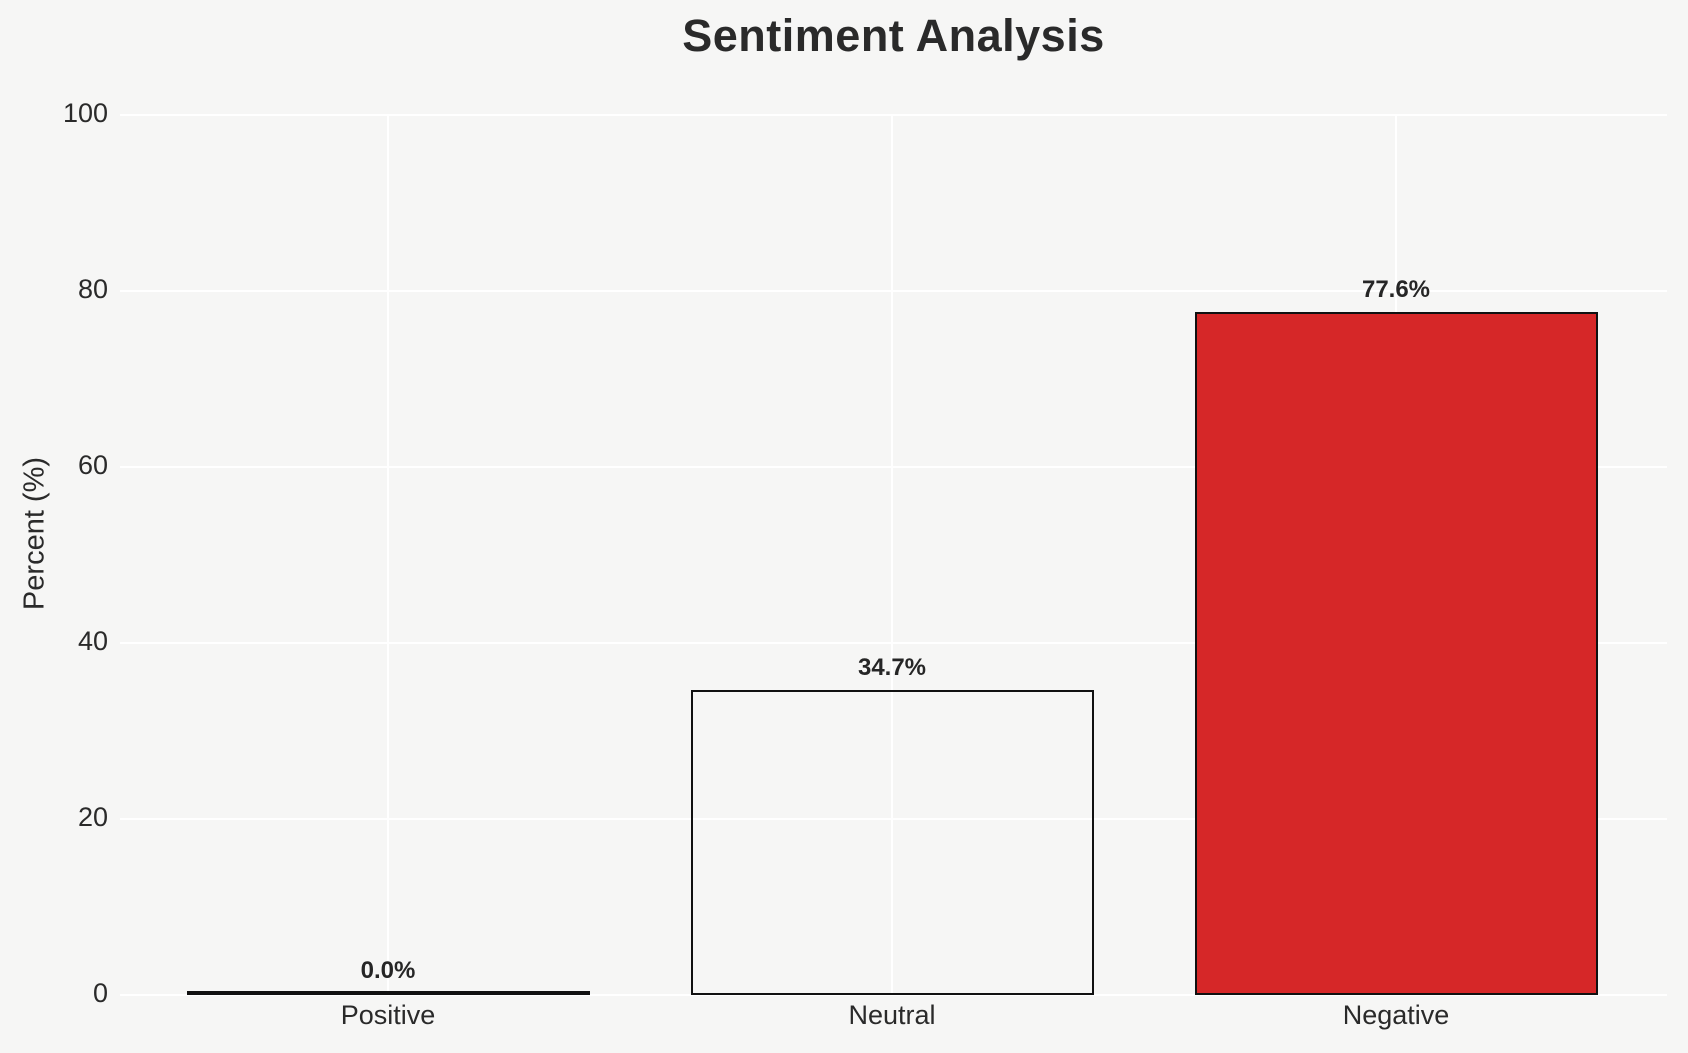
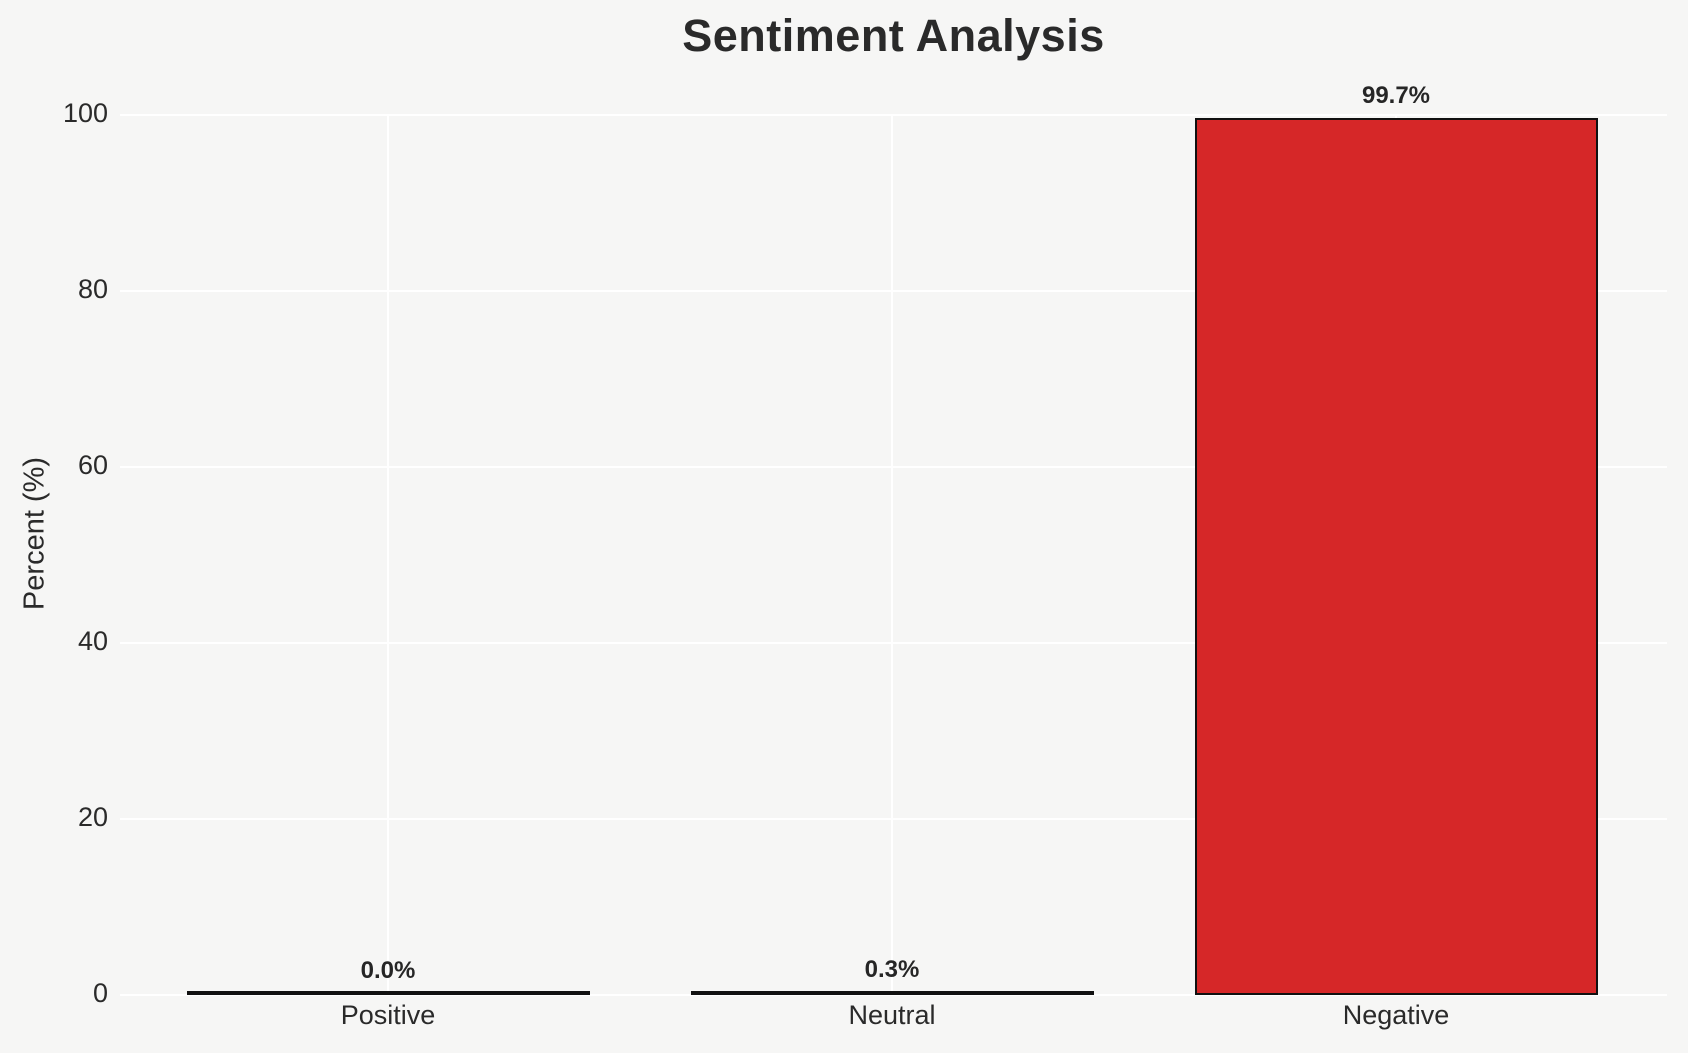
Neutral: 34.7% -> 0.3%
Negative: 77.6% -> 99.7%
